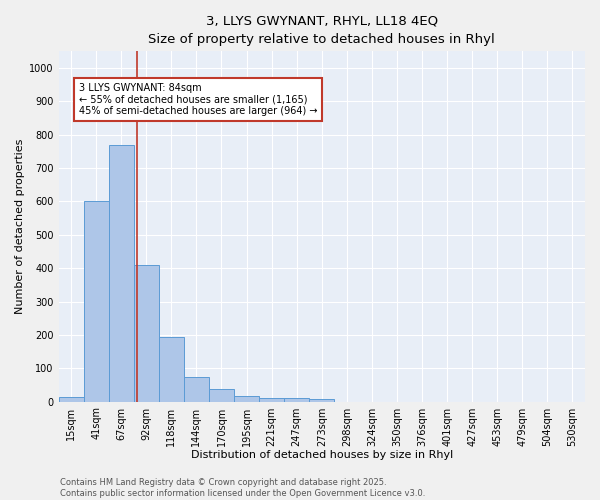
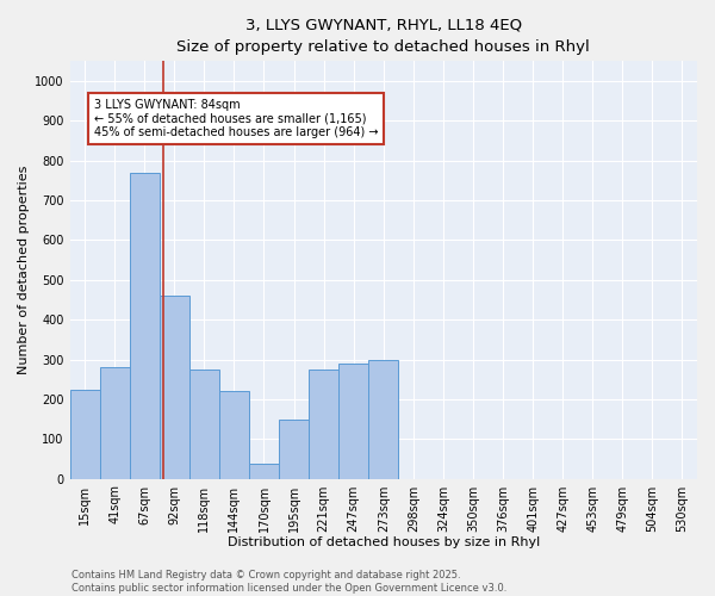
15sqm: 15 -> 225
41sqm: 600 -> 280
92sqm: 410 -> 460
118sqm: 193 -> 275
144sqm: 75 -> 220
195sqm: 18 -> 150
221sqm: 10 -> 275
247sqm: 12 -> 290
273sqm: 8 -> 300
